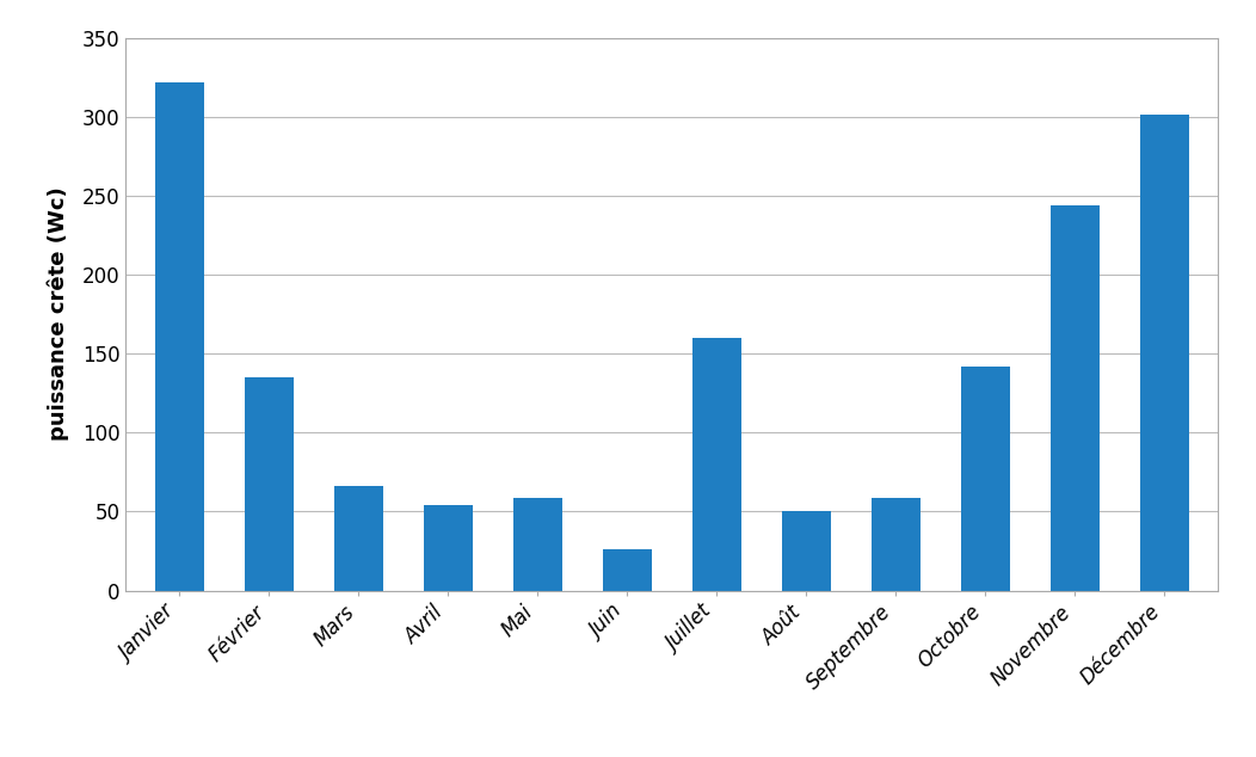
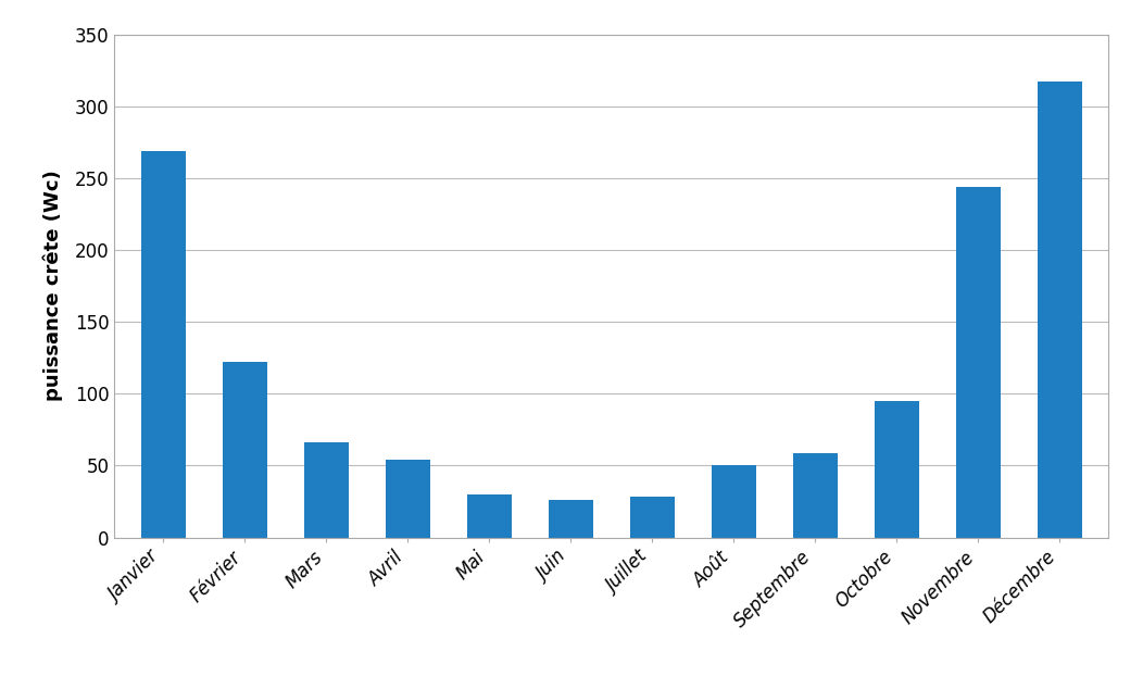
Janvier: 322 -> 269
Février: 135 -> 122
Mai: 59 -> 30
Juillet: 160 -> 28
Octobre: 142 -> 95
Décembre: 301 -> 317
